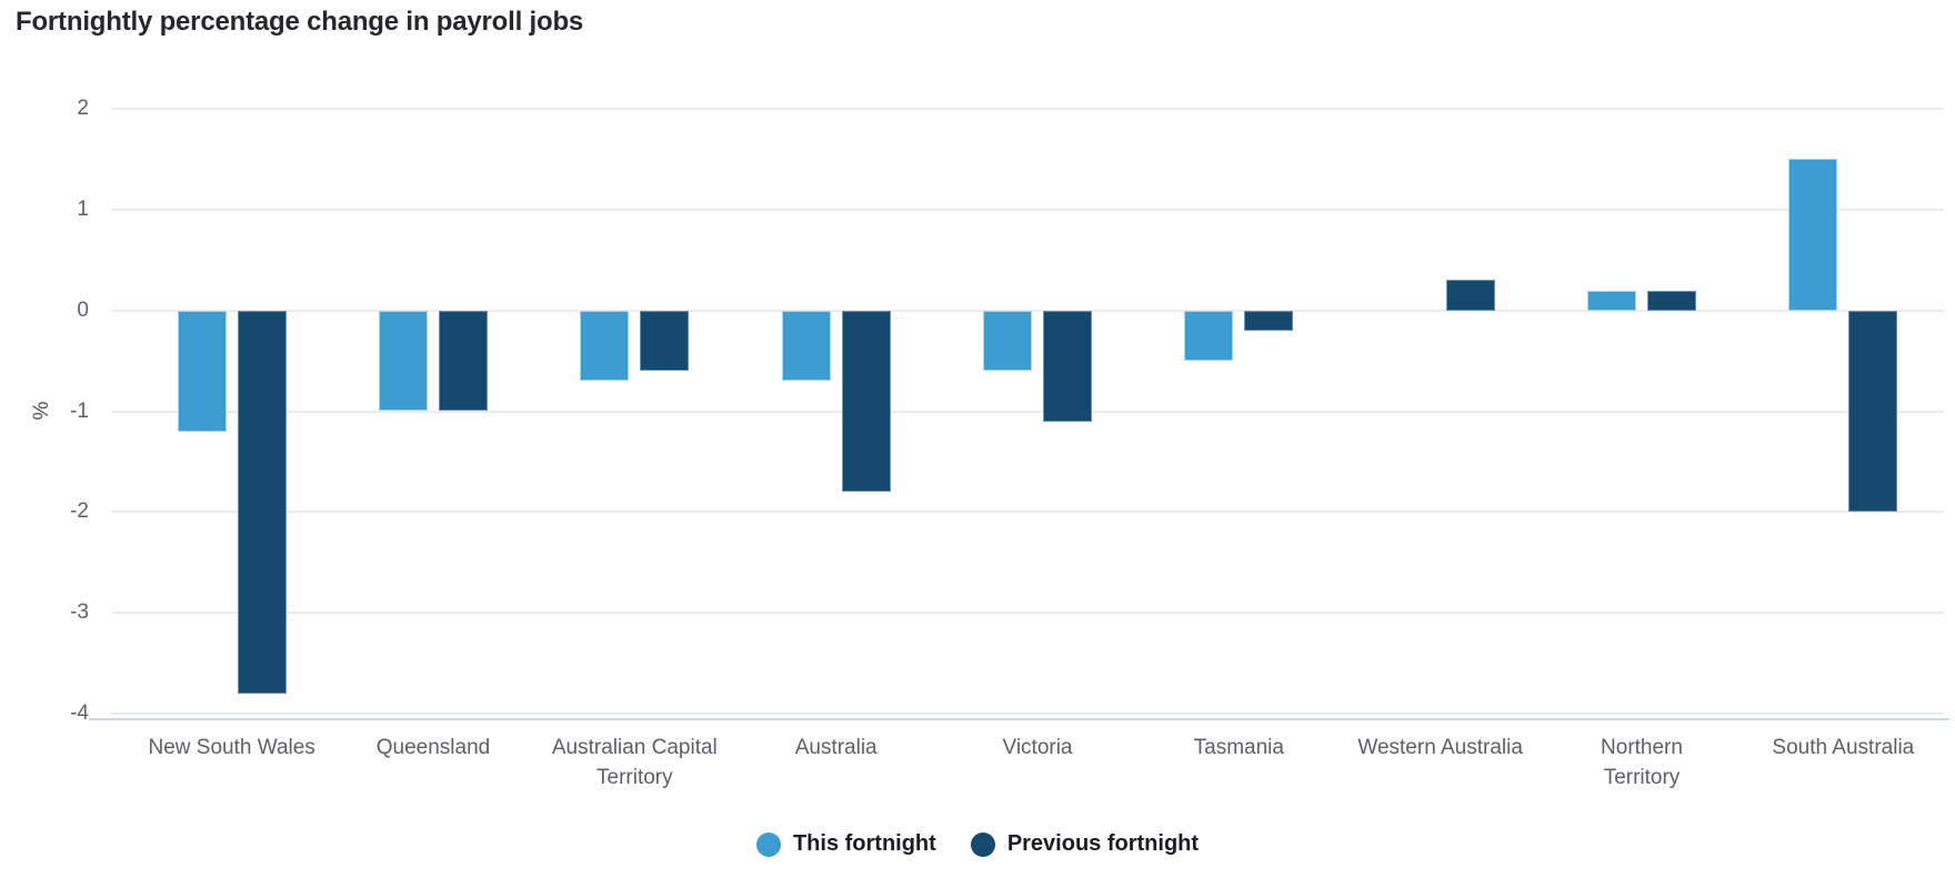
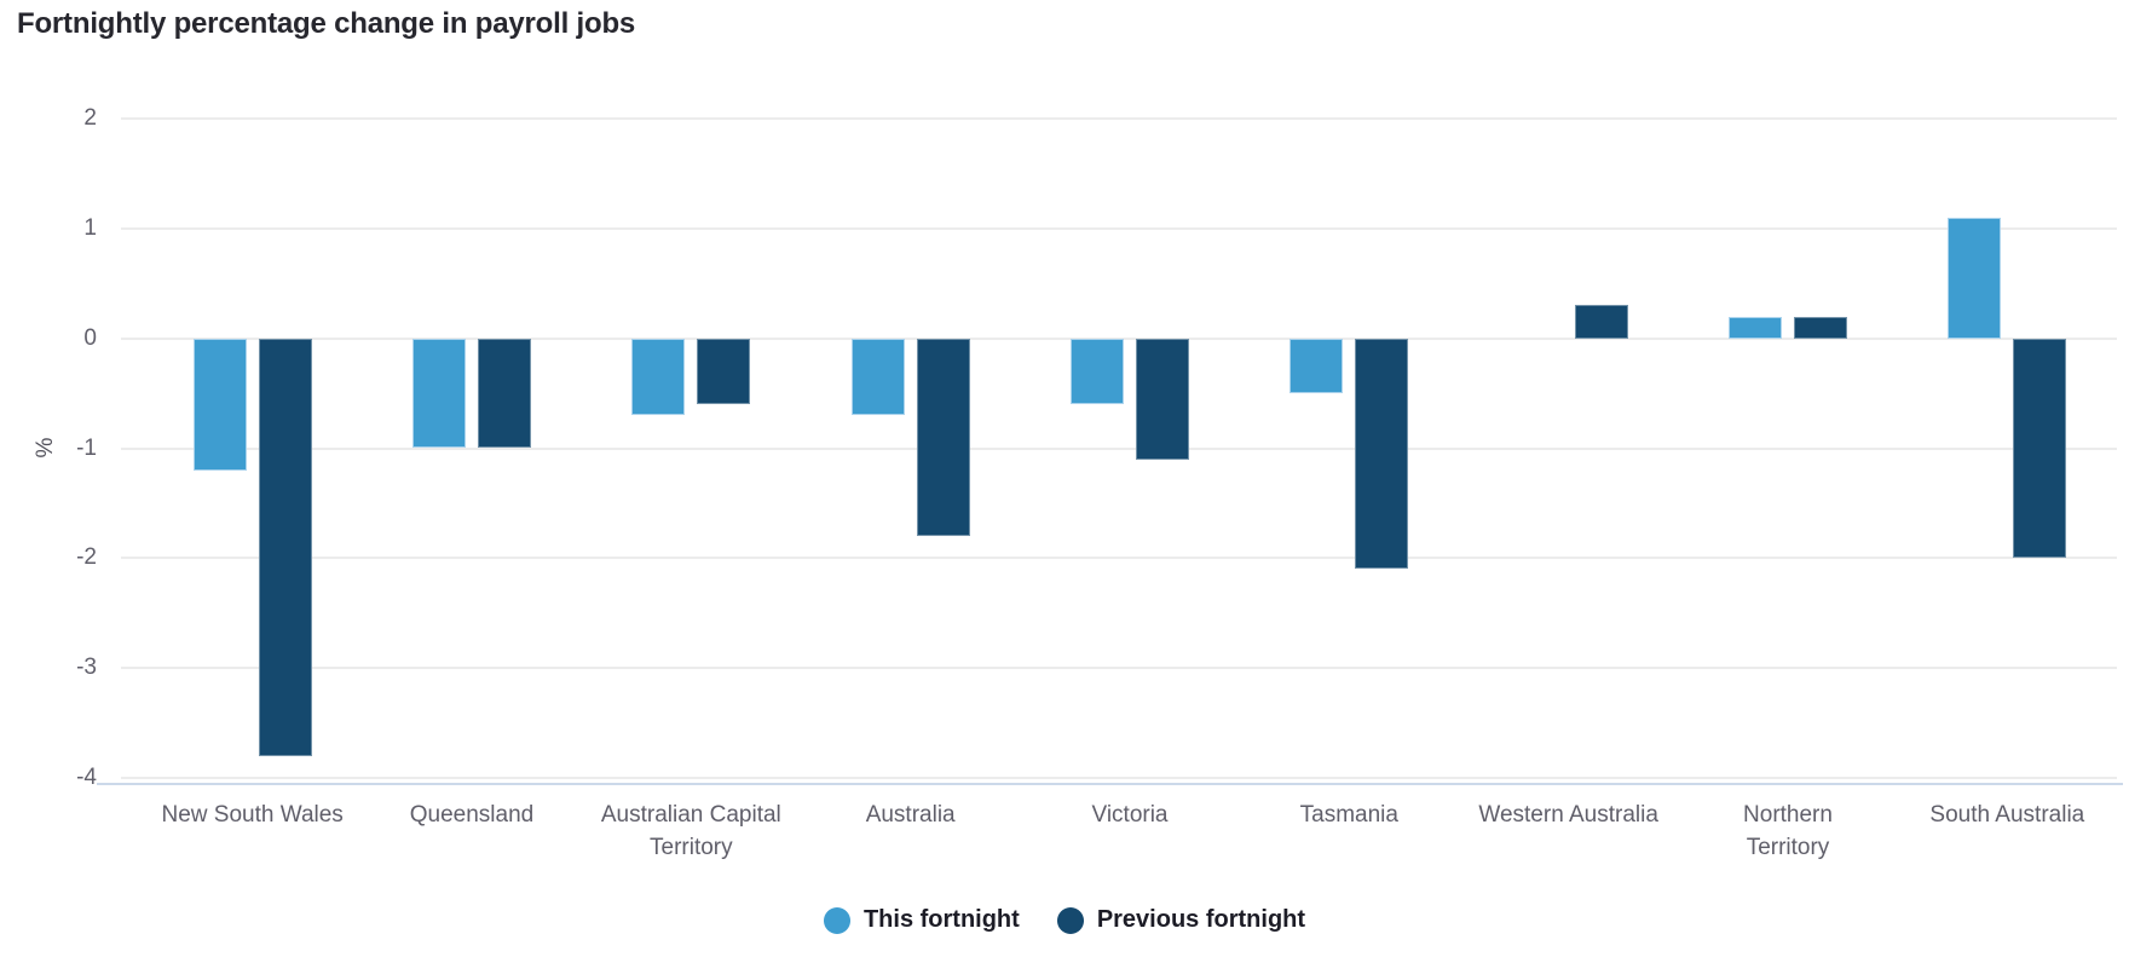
Previous fortnight/Tasmania: -0.2 -> -2.1
This fortnight/South Australia: 1.5 -> 1.1
